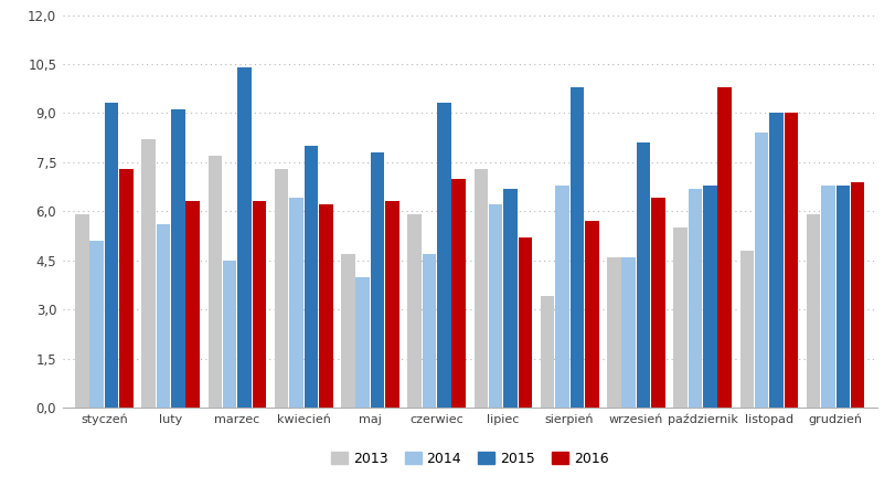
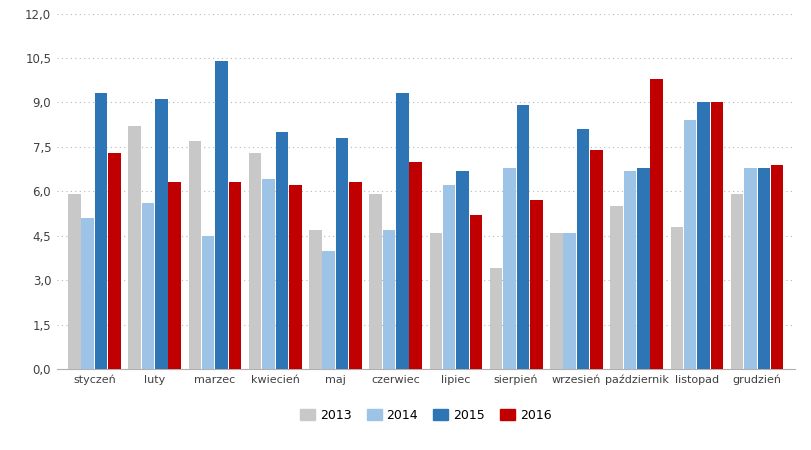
2013/lipiec: 7,3 -> 4,6
2015/sierpień: 9,8 -> 8,9
2016/wrzesień: 6,4 -> 7,4
